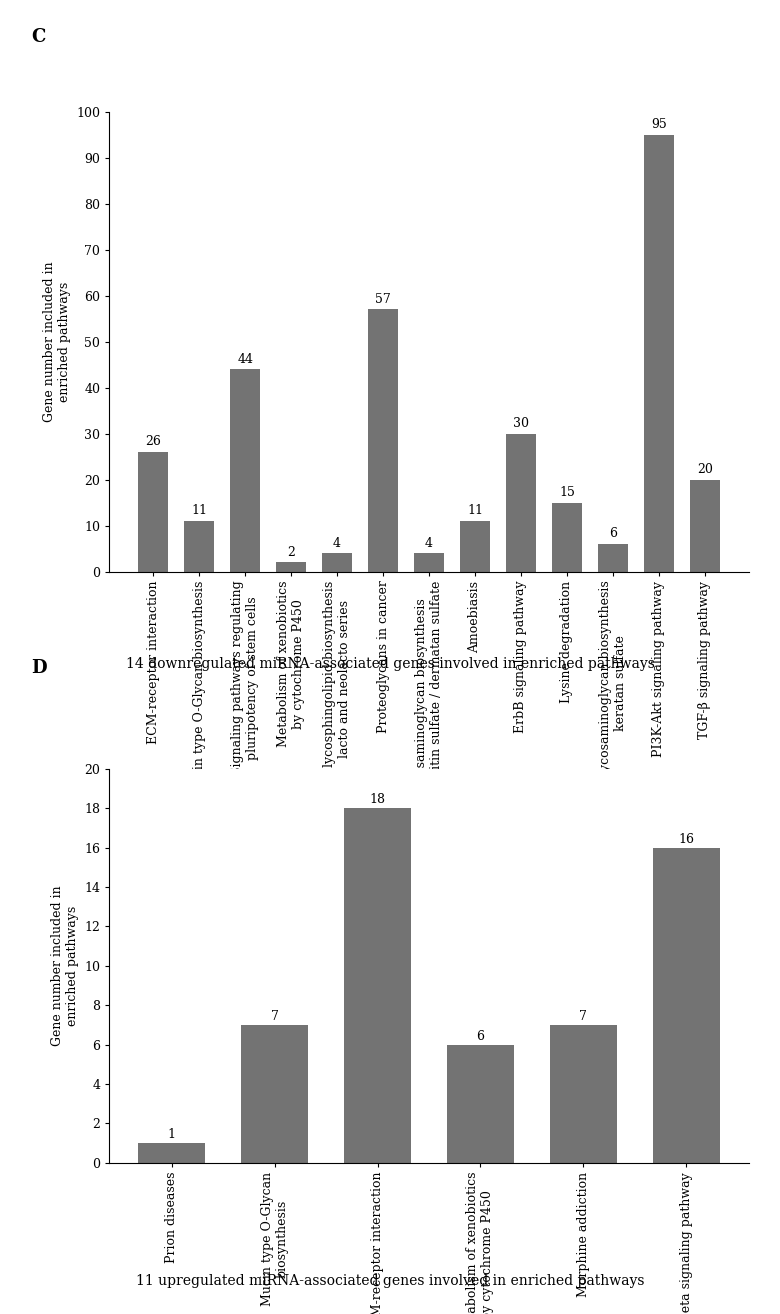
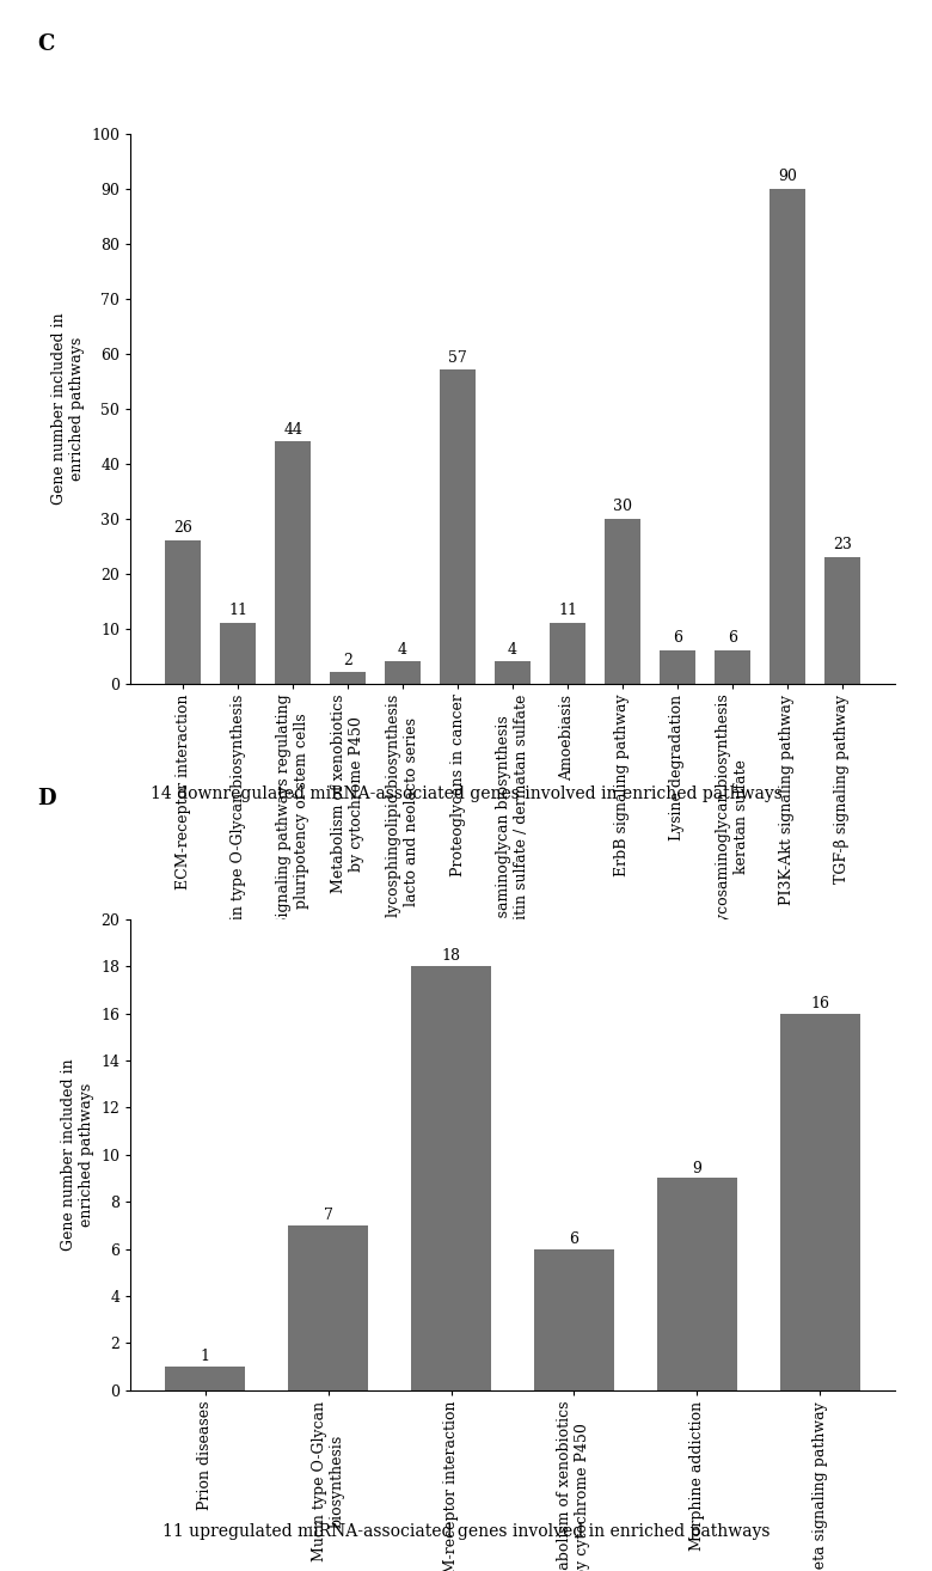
Lysine degradation: 15 -> 6
PI3K-Akt signaling pathway: 95 -> 90
TGF-β signaling pathway: 20 -> 23
Morphine addiction: 7 -> 9
